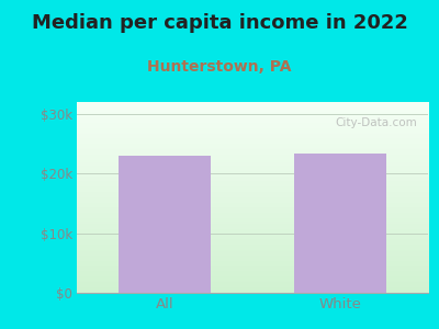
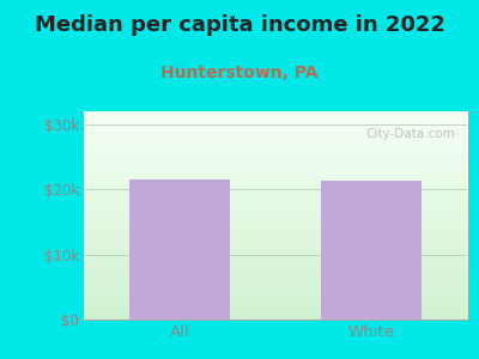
All: $23.0k -> $21.5k
White: $23.4k -> $21.3k
